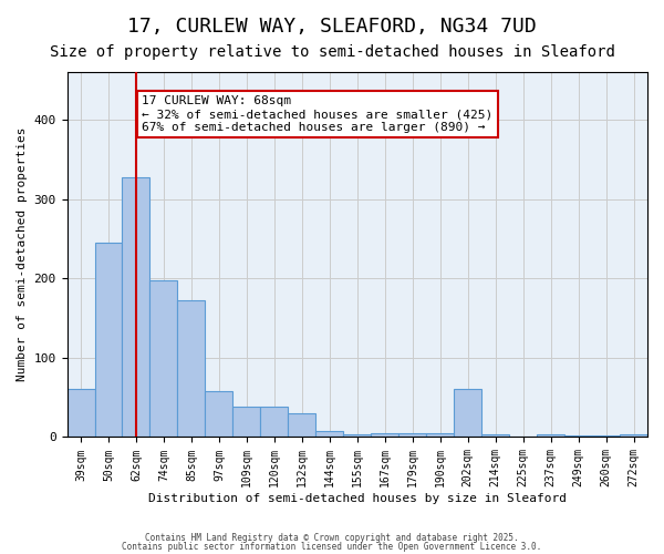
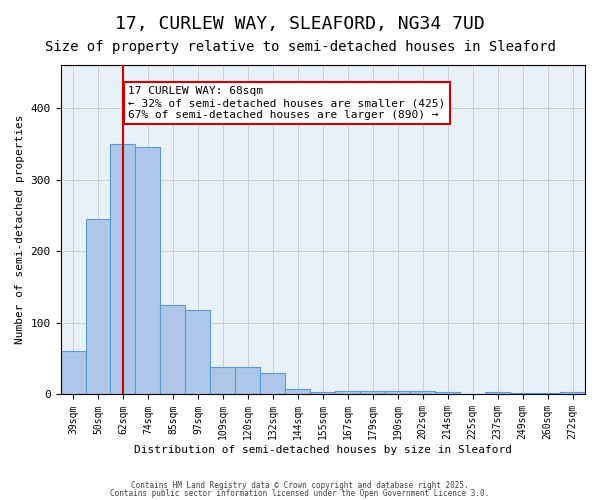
62sqm: 328 -> 350
74sqm: 198 -> 345
85sqm: 172 -> 125
97sqm: 58 -> 118
202sqm: 60 -> 5
